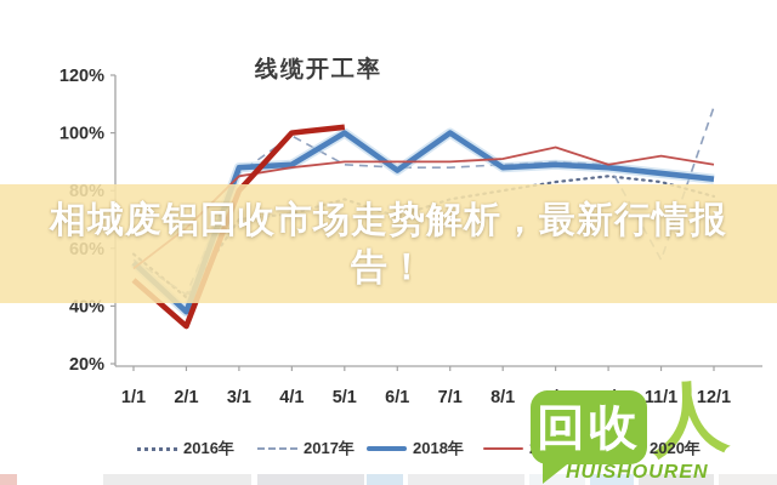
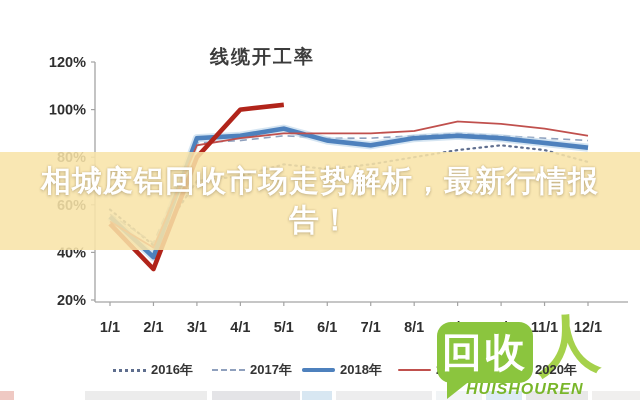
2020年/1/1: 49% -> 52%
2019年/2/1: 67% -> 42%
2017年/4/1: 99% -> 87%
2018年/5/1: 100% -> 92%
2016年/6/1: 71% -> 75%
2018年/7/1: 100% -> 85%
2019年/10/1: 89% -> 94%
2017年/11/1: 56% -> 88%
2017年/12/1: 109% -> 87%
